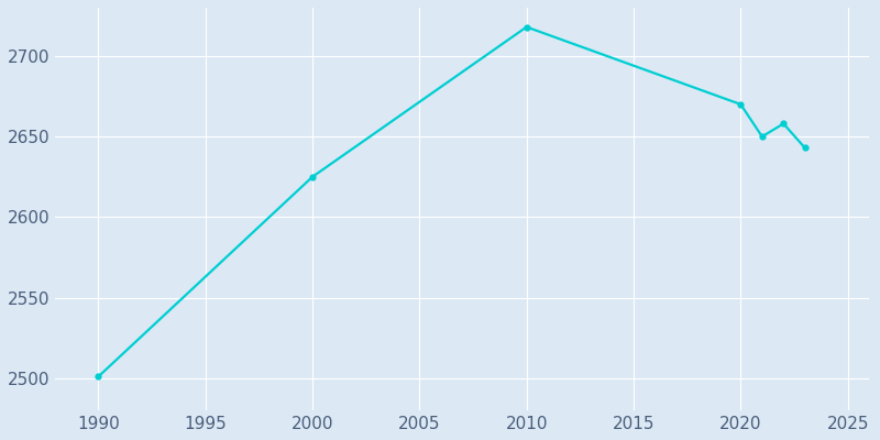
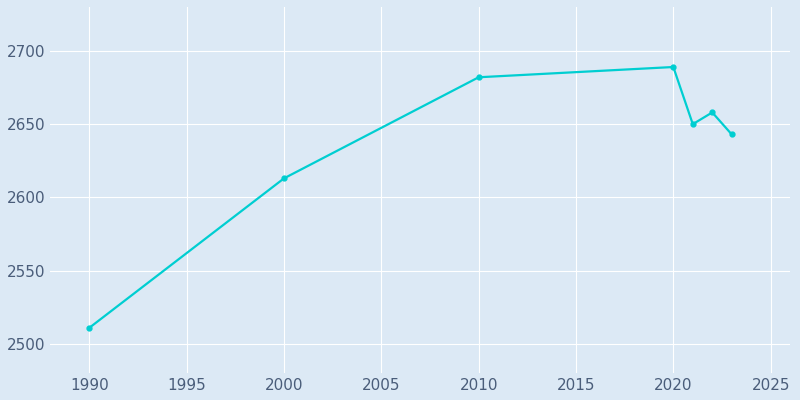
1990: 2501 -> 2511
2000: 2625 -> 2613
2010: 2718 -> 2682
2020: 2670 -> 2689
